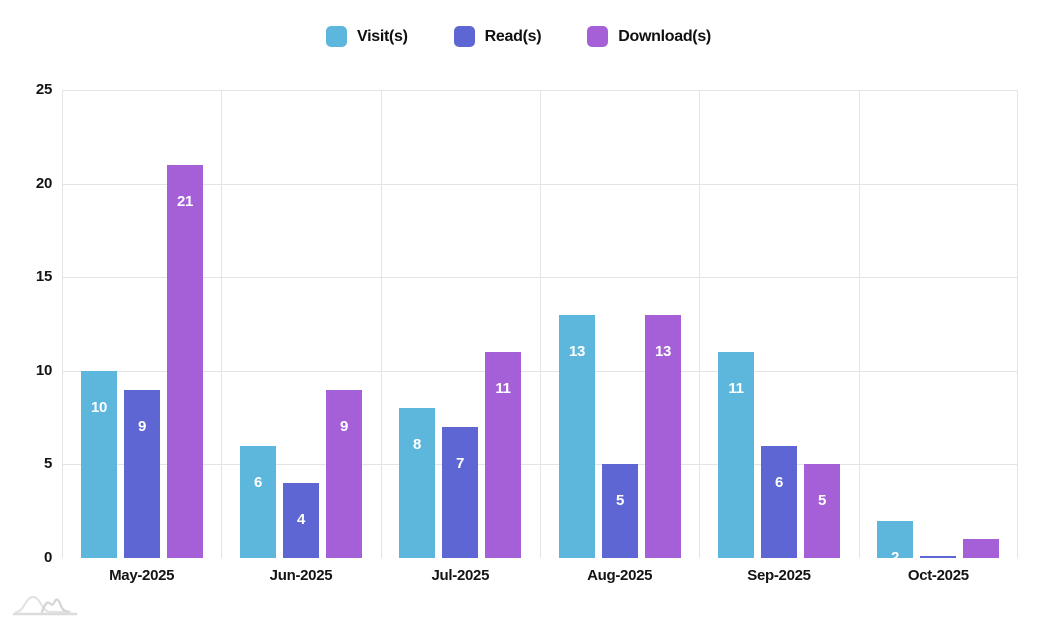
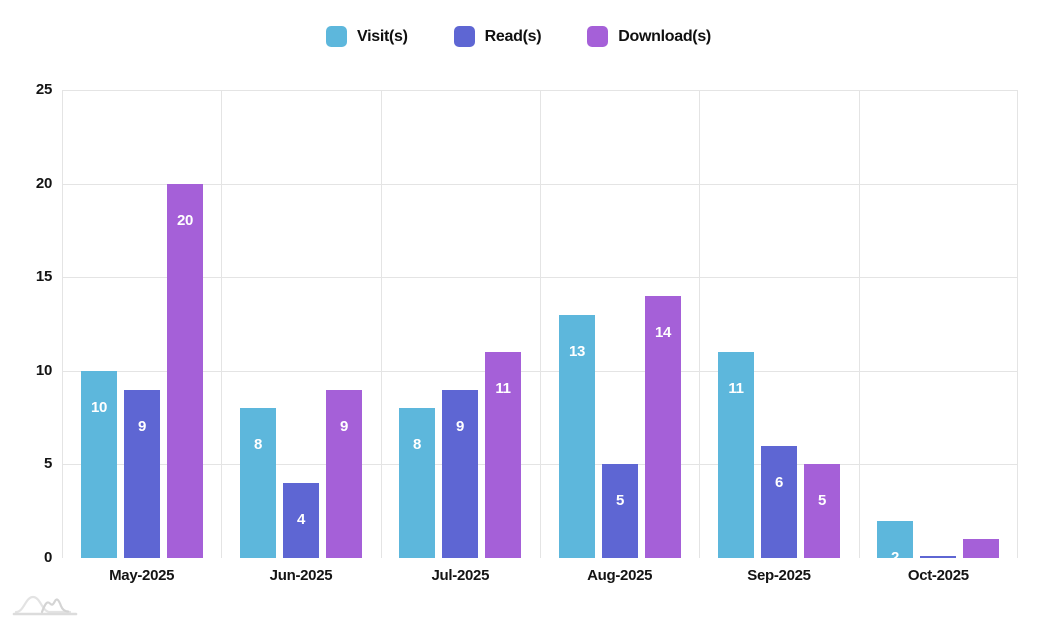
Download(s)/May-2025: 21 -> 20
Visit(s)/Jun-2025: 6 -> 8
Read(s)/Jul-2025: 7 -> 9
Download(s)/Aug-2025: 13 -> 14
